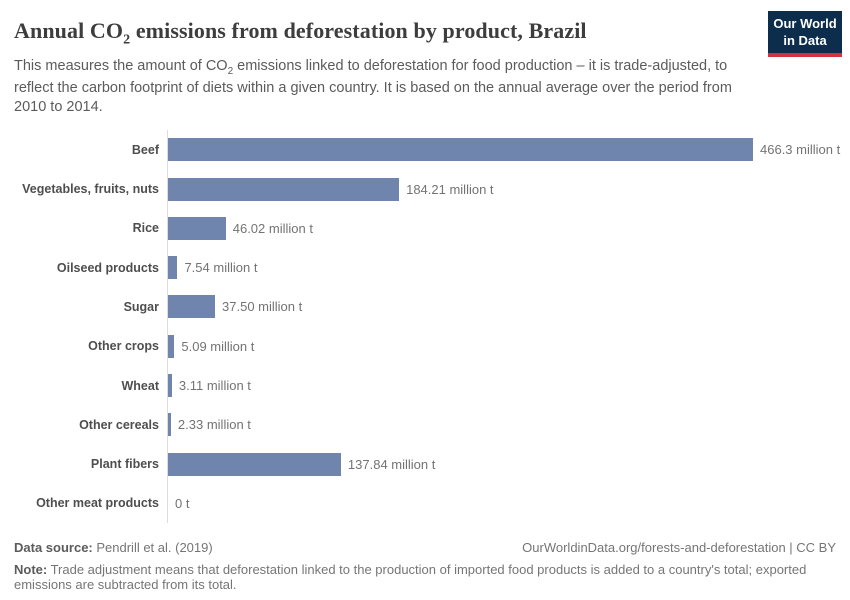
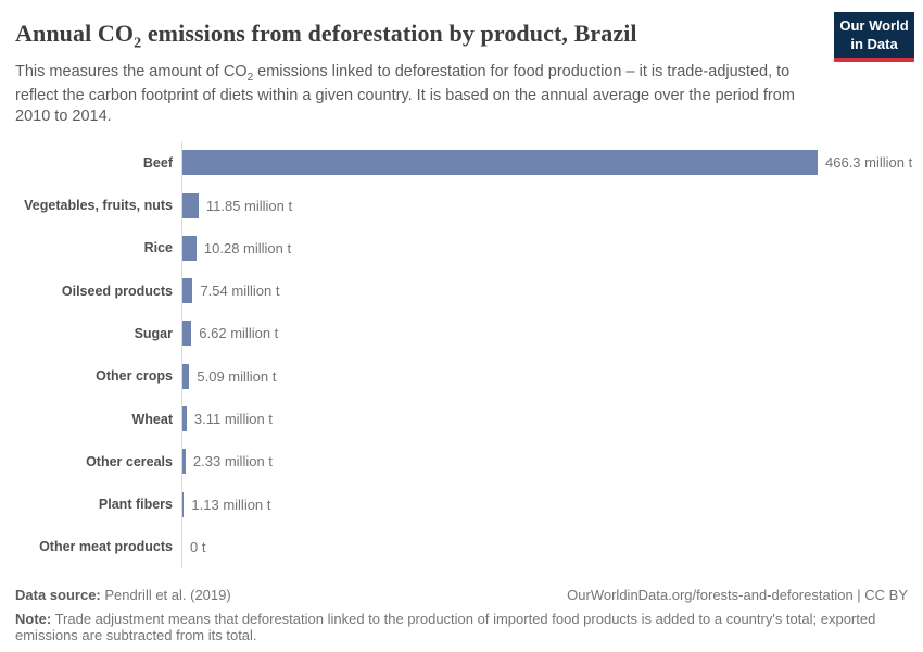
Vegetables, fruits, nuts: 184.21 -> 11.85
Rice: 46.02 -> 10.28
Sugar: 37.50 -> 6.62
Plant fibers: 137.84 -> 1.13
